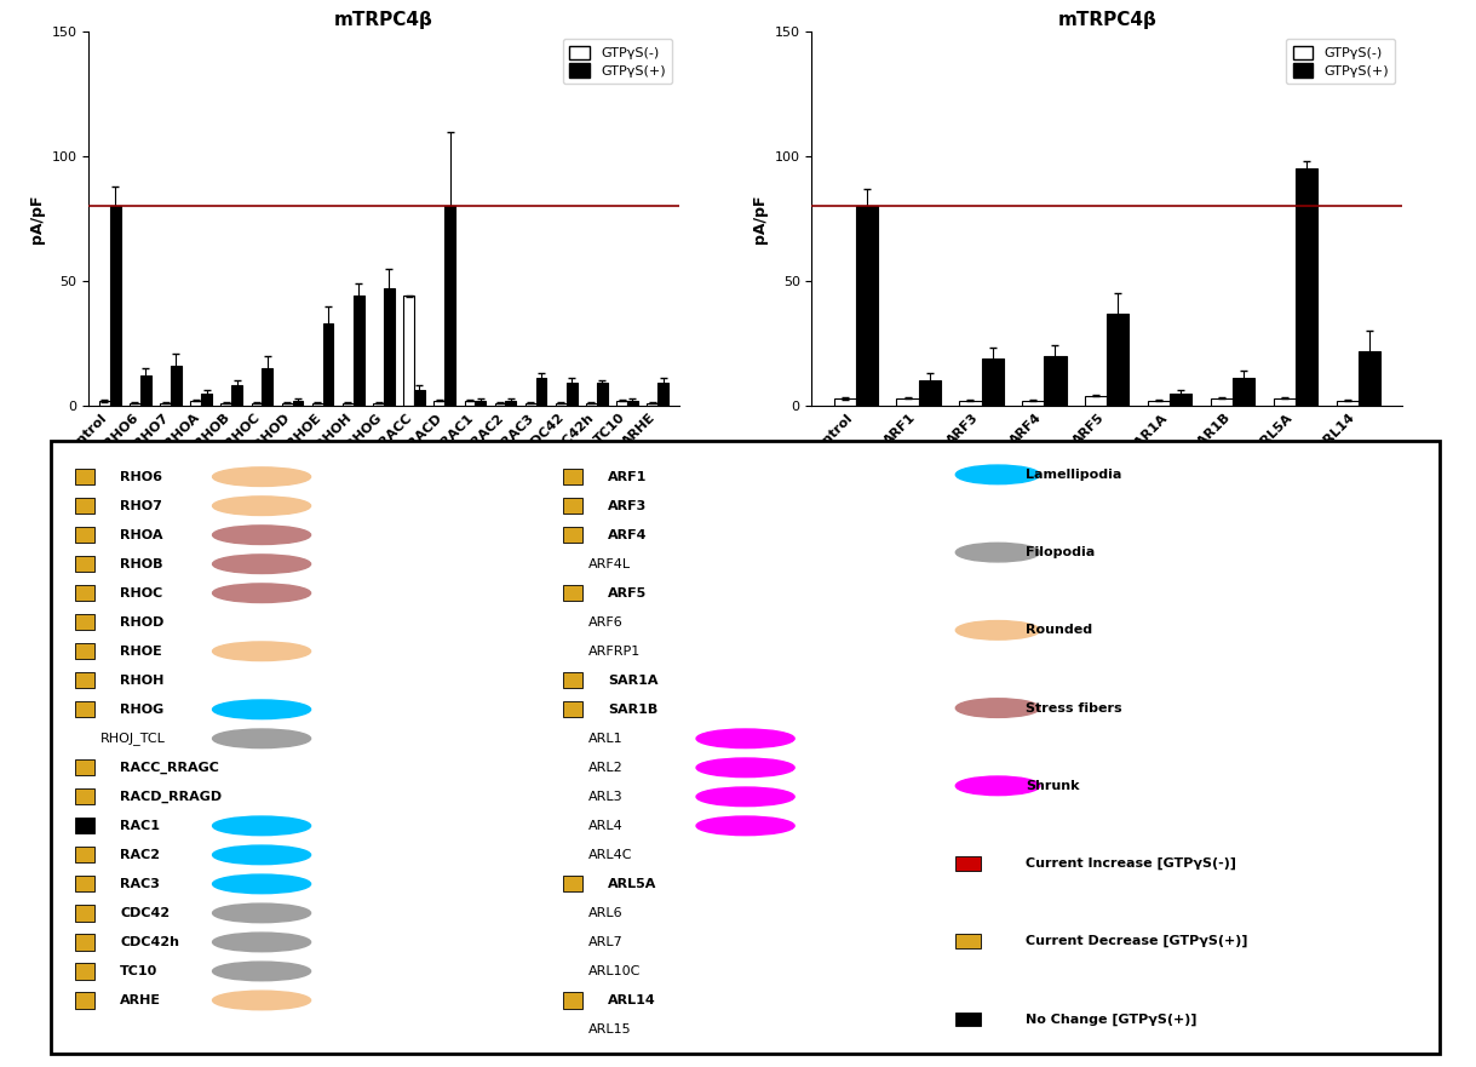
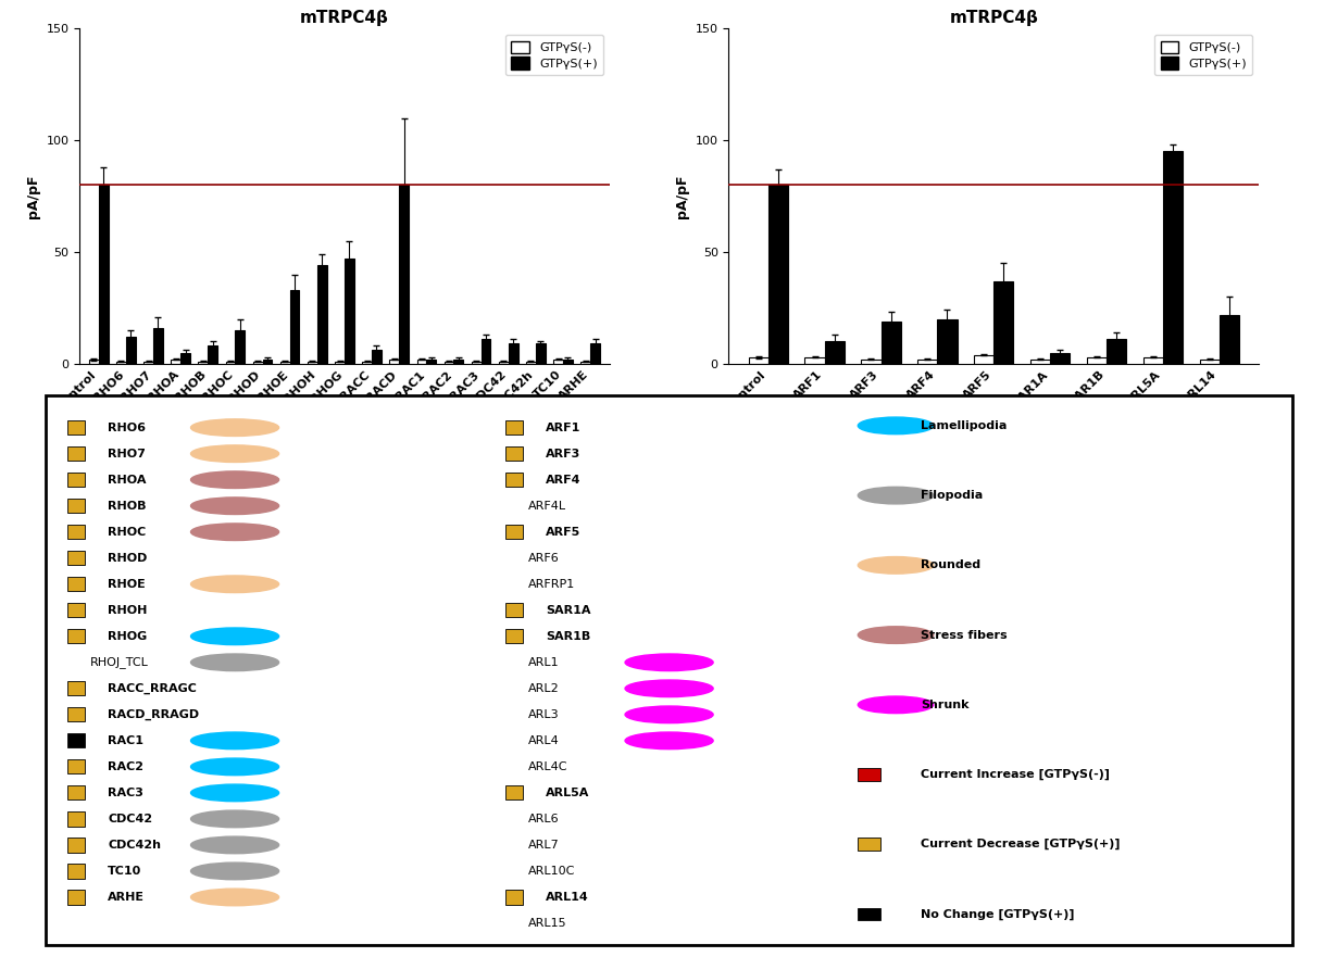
GTPγS(-)/RACC: 44 -> 1
